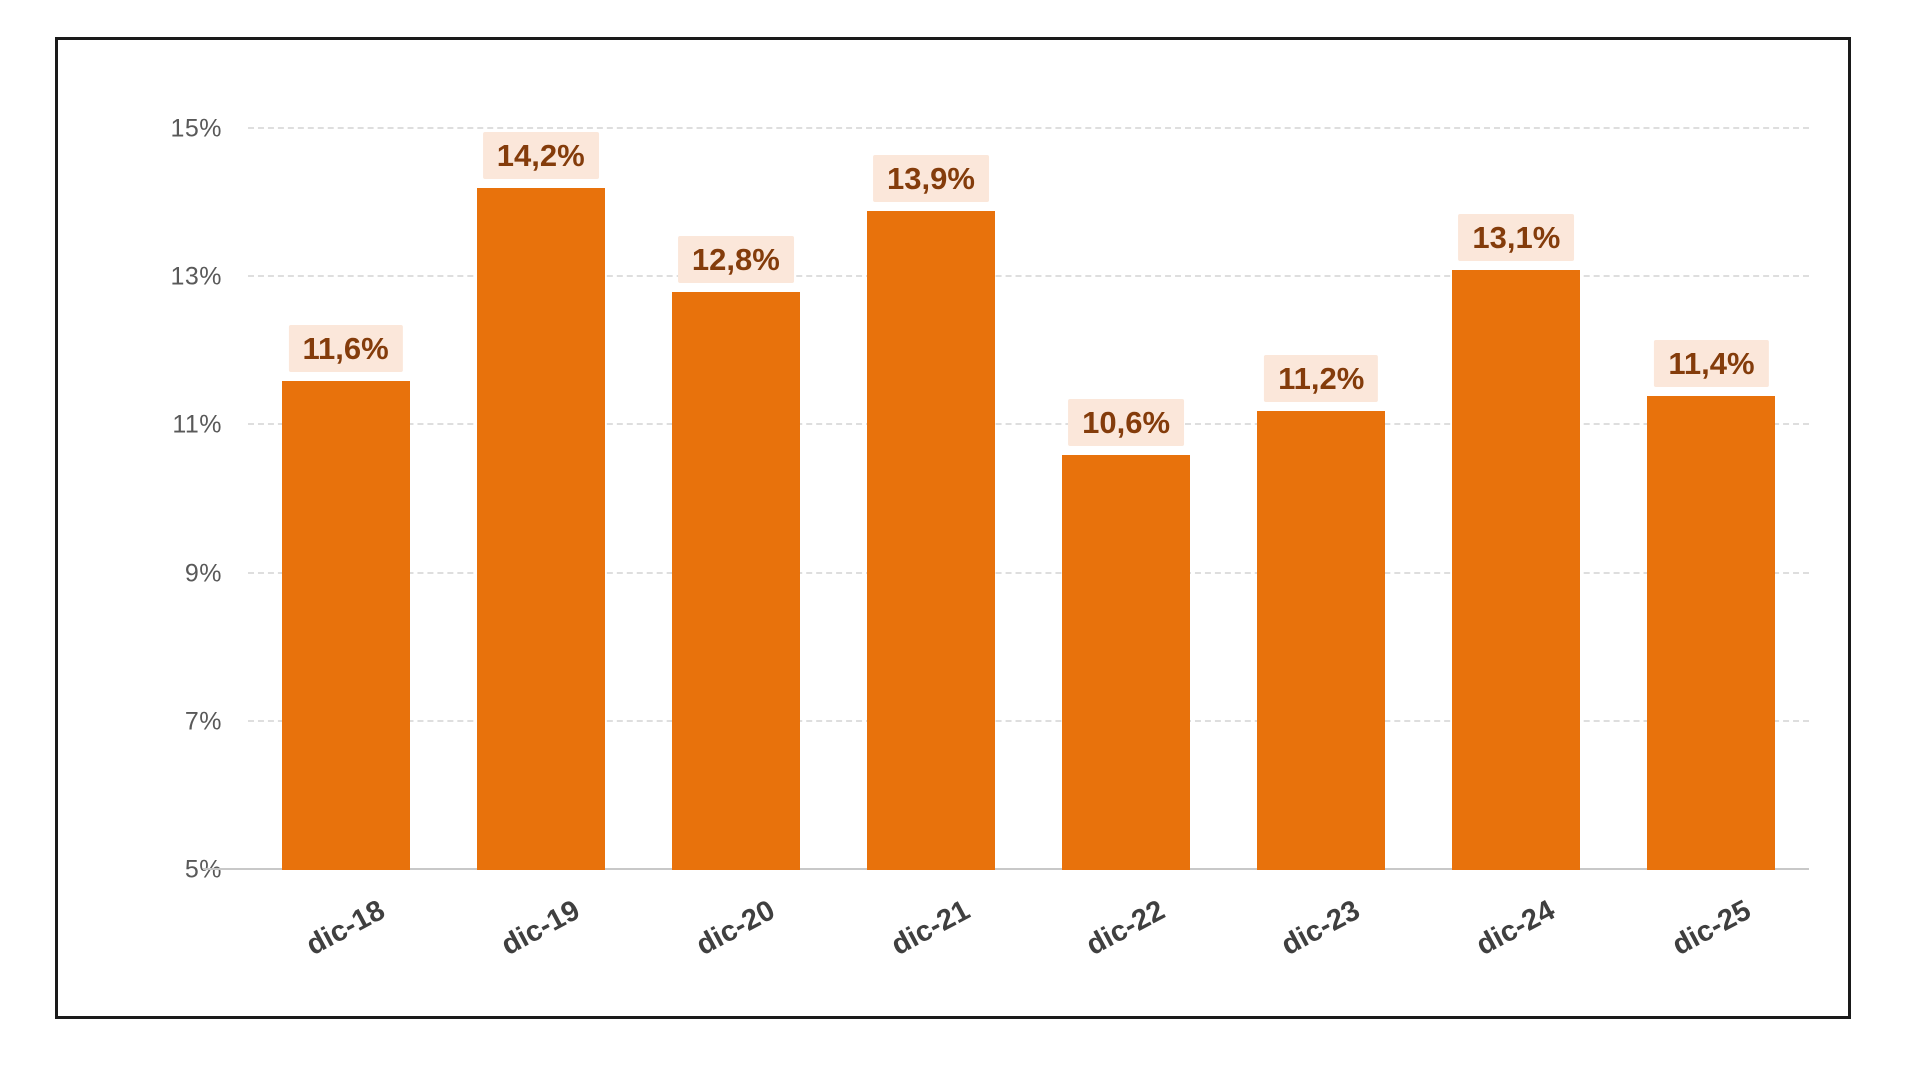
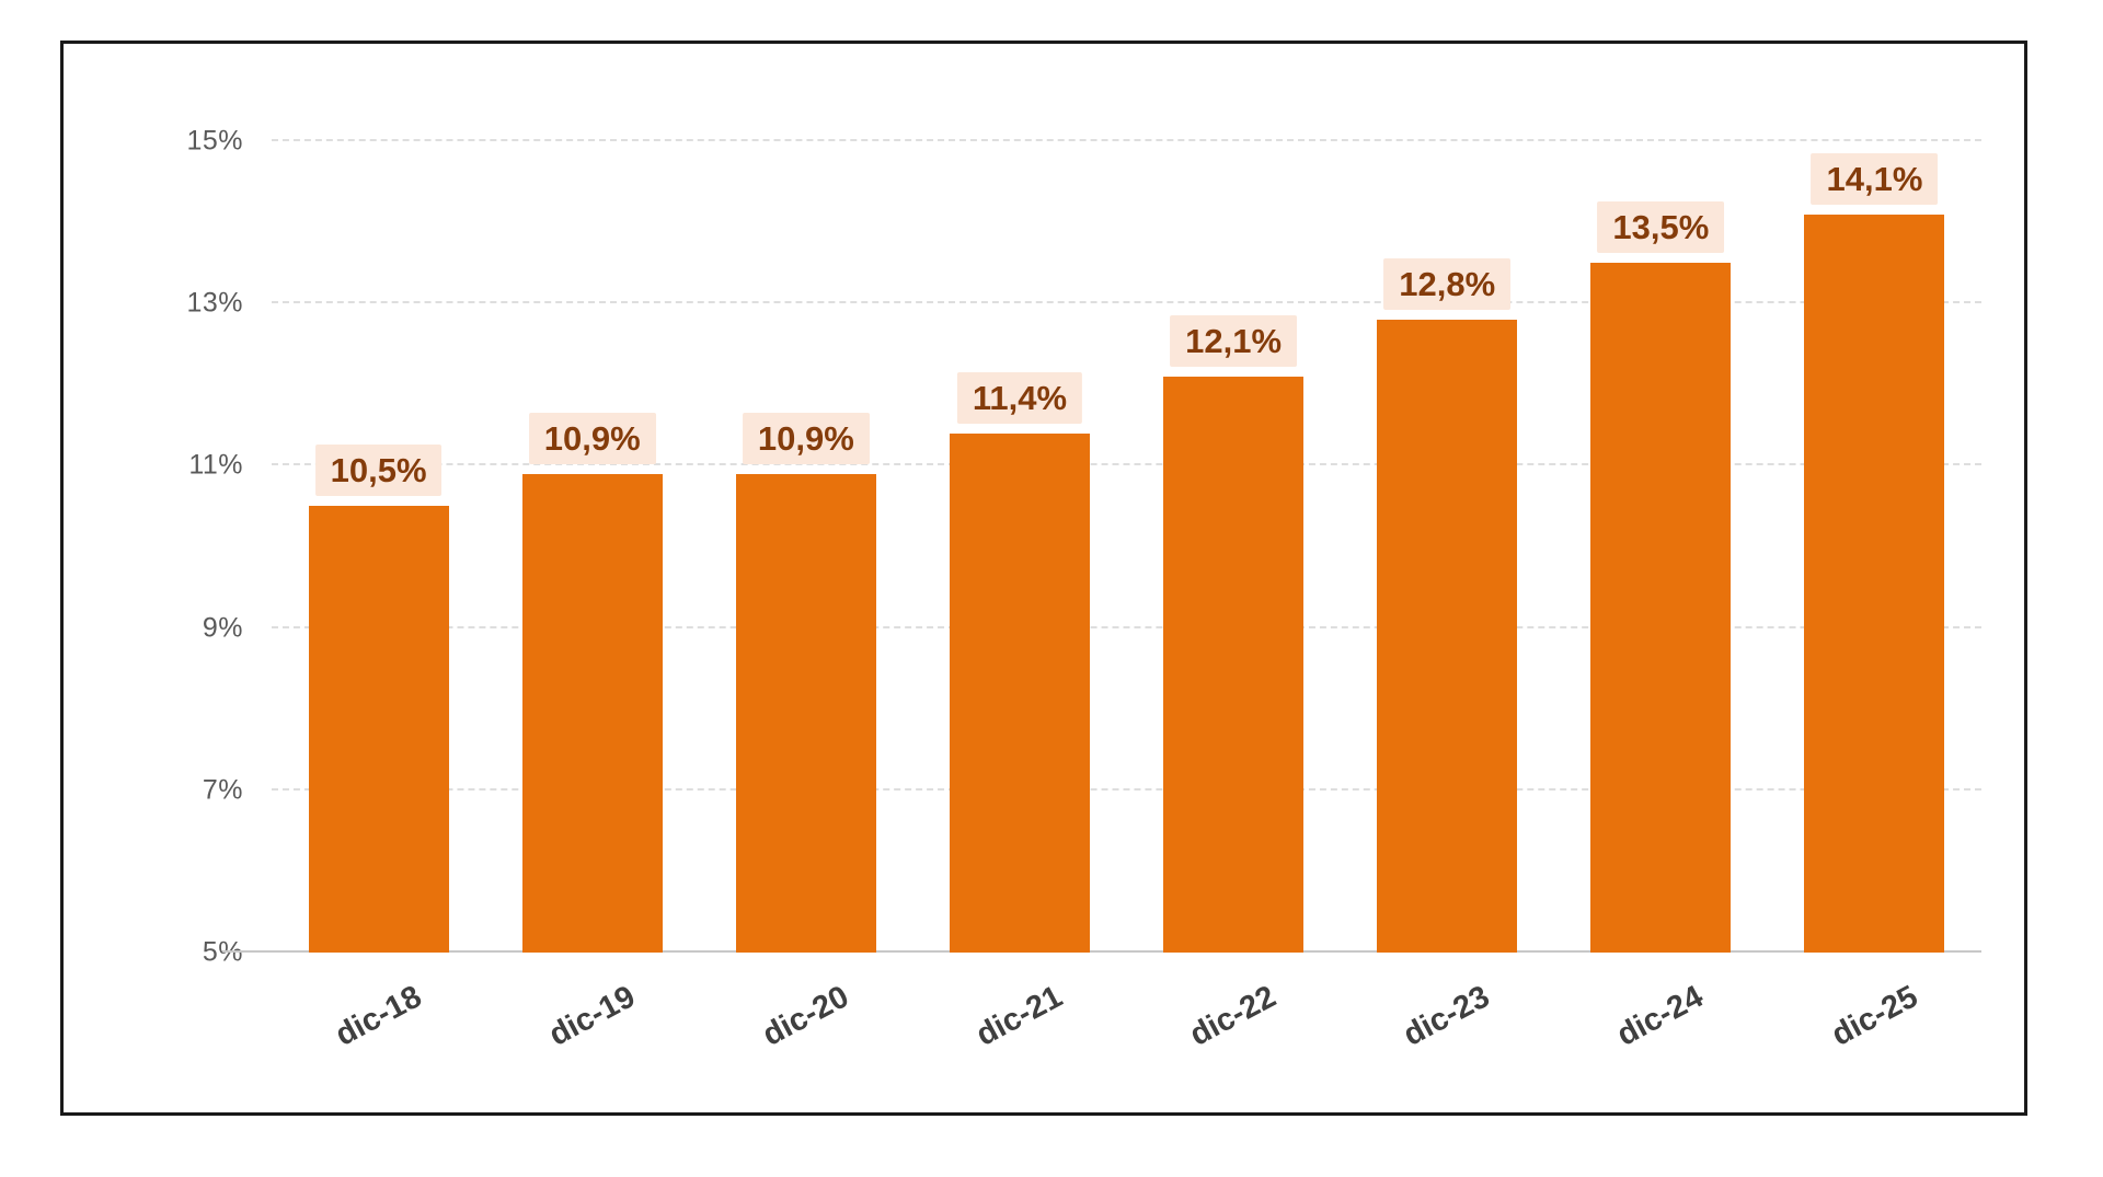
dic-18: 11,6% -> 10,5%
dic-19: 14,2% -> 10,9%
dic-20: 12,8% -> 10,9%
dic-21: 13,9% -> 11,4%
dic-22: 10,6% -> 12,1%
dic-23: 11,2% -> 12,8%
dic-24: 13,1% -> 13,5%
dic-25: 11,4% -> 14,1%
